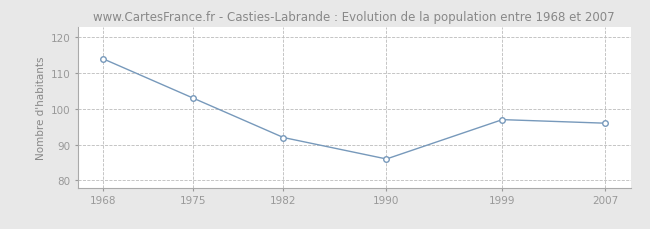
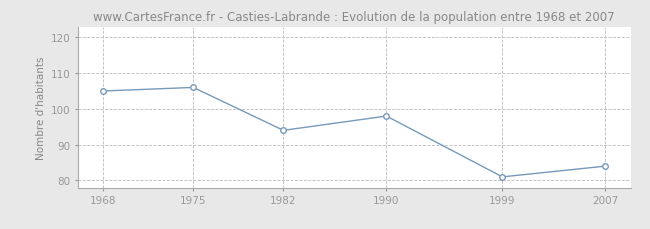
1968: 114 -> 105
1975: 103 -> 106
1982: 92 -> 94
1990: 86 -> 98
1999: 97 -> 81
2007: 96 -> 84
